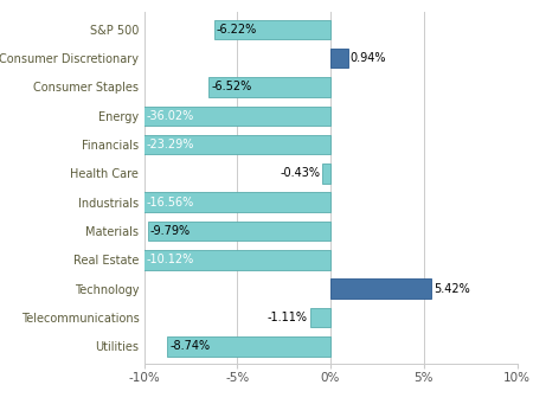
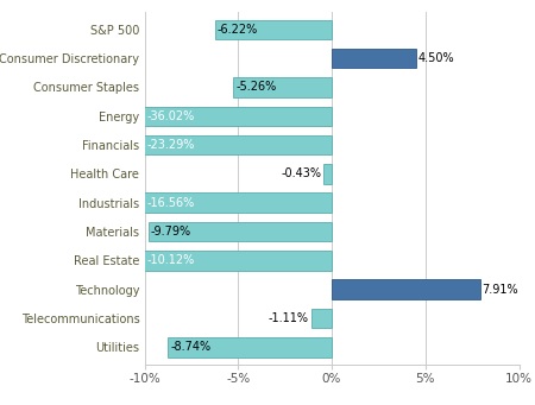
Consumer Discretionary: 0.94% -> 4.50%
Consumer Staples: -6.52% -> -5.26%
Technology: 5.42% -> 7.91%
